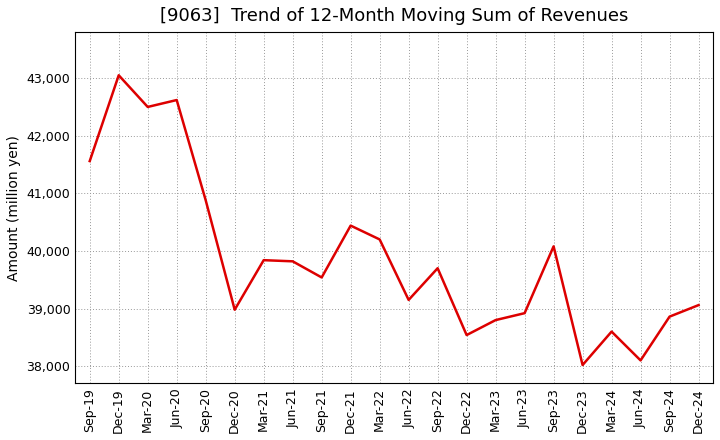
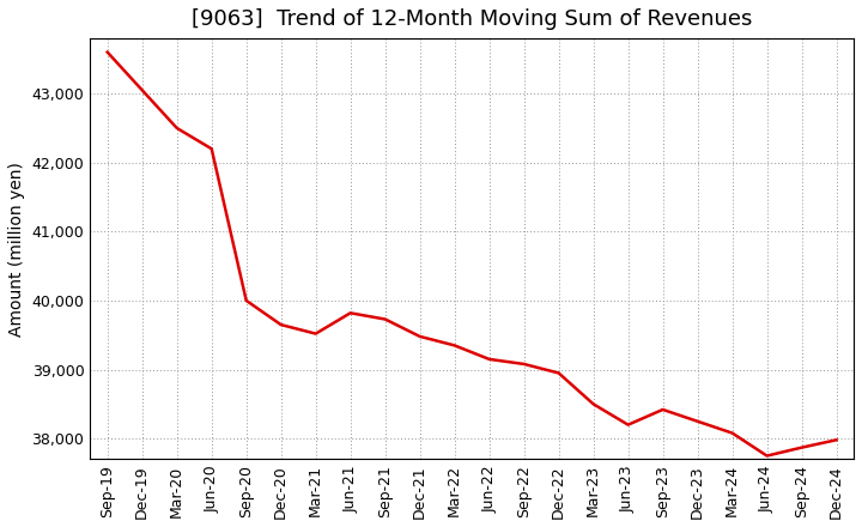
Sep-19: 41,560 -> 43,600
Jun-20: 42,620 -> 42,200
Sep-20: 40,880 -> 40,000
Dec-20: 38,980 -> 39,650
Mar-21: 39,840 -> 39,520
Sep-21: 39,540 -> 39,730
Dec-21: 40,440 -> 39,480
Mar-22: 40,200 -> 39,350
Sep-22: 39,700 -> 39,080
Dec-22: 38,540 -> 38,950
Mar-23: 38,800 -> 38,500
Jun-23: 38,920 -> 38,200
Sep-23: 40,080 -> 38,420
Dec-23: 38,020 -> 38,250
Mar-24: 38,600 -> 38,080
Jun-24: 38,100 -> 37,750
Sep-24: 38,860 -> 37,870
Dec-24: 39,060 -> 37,980
